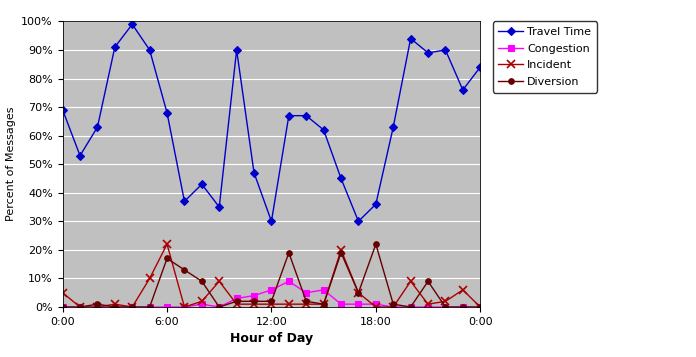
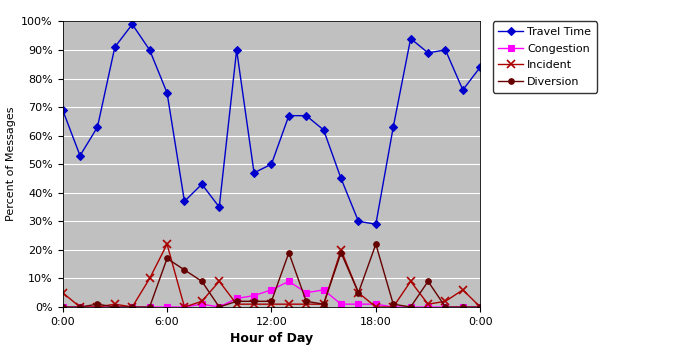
Travel Time/6:00: 68% -> 75%
Travel Time/12:00: 30% -> 50%
Travel Time/18:00: 36% -> 29%
